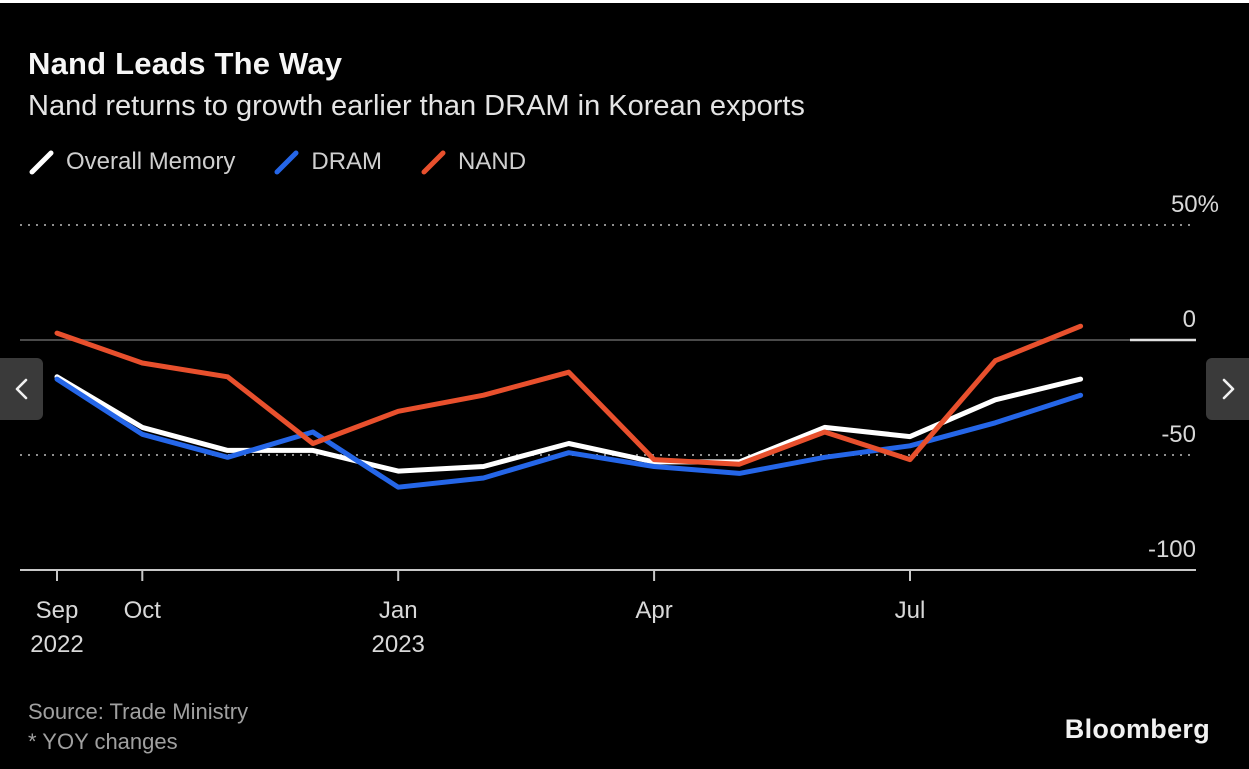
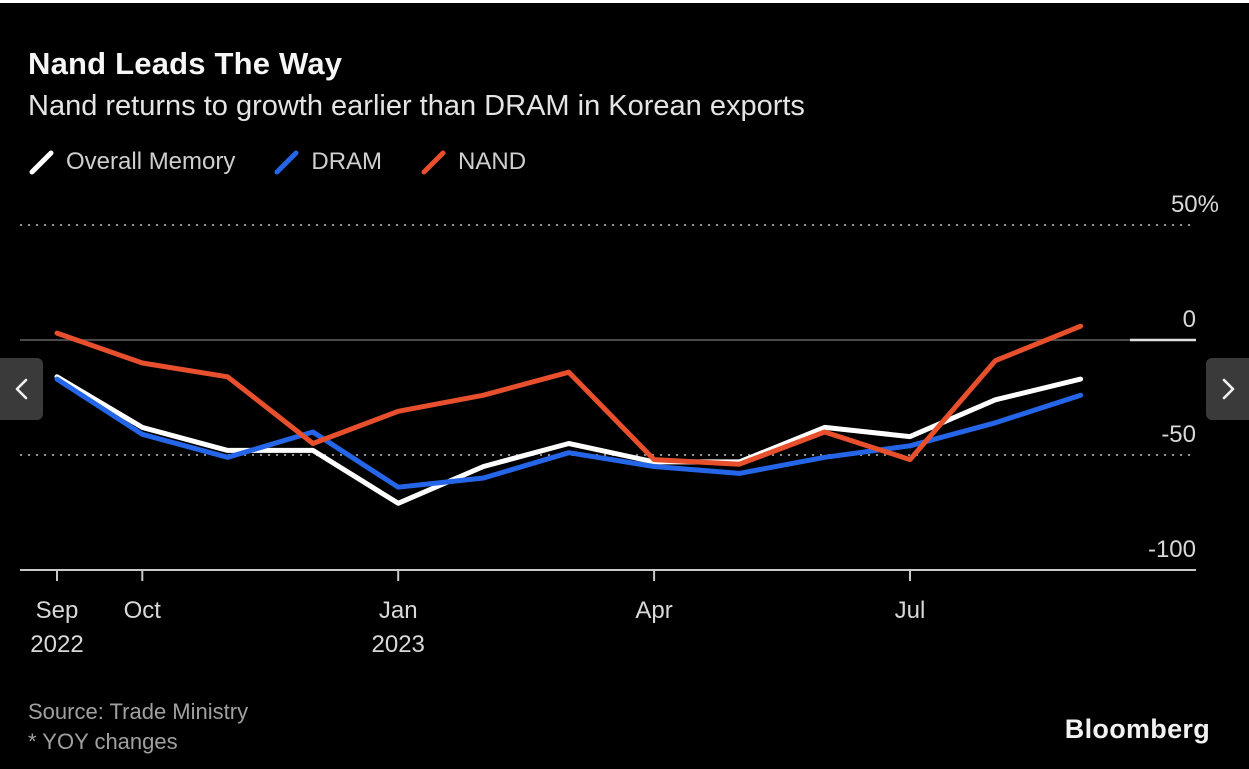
Overall Memory/Jan 2023: -57 -> -71
